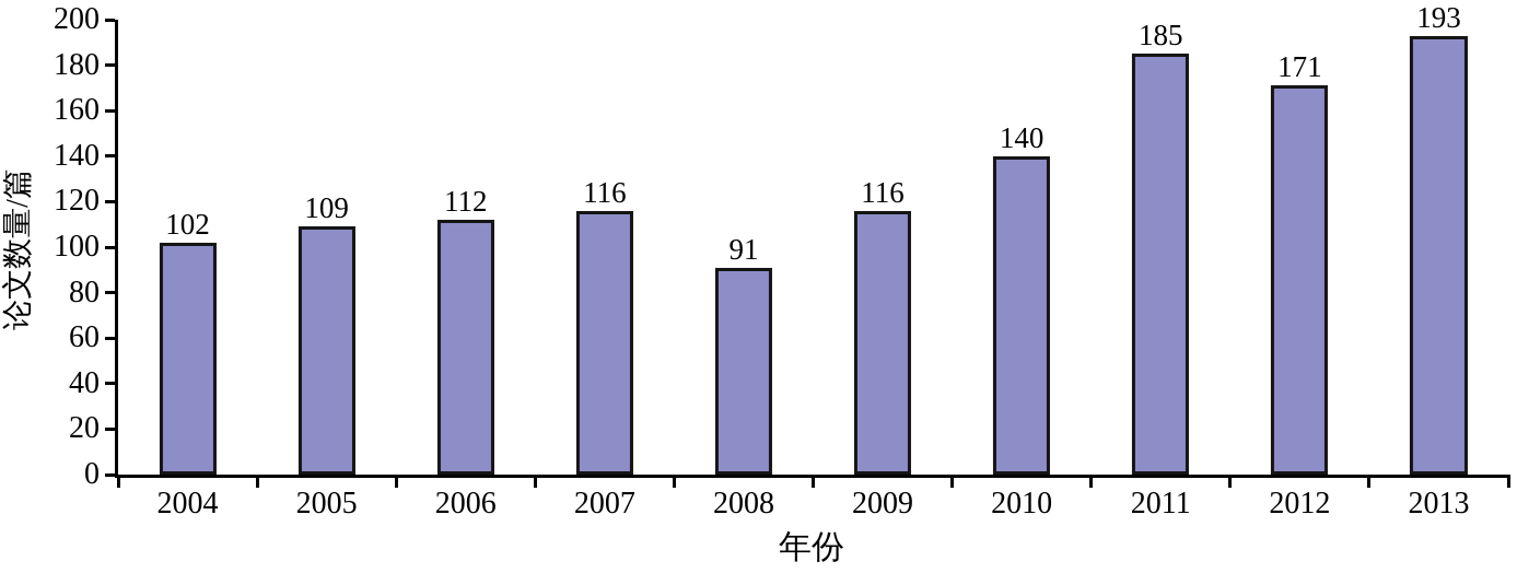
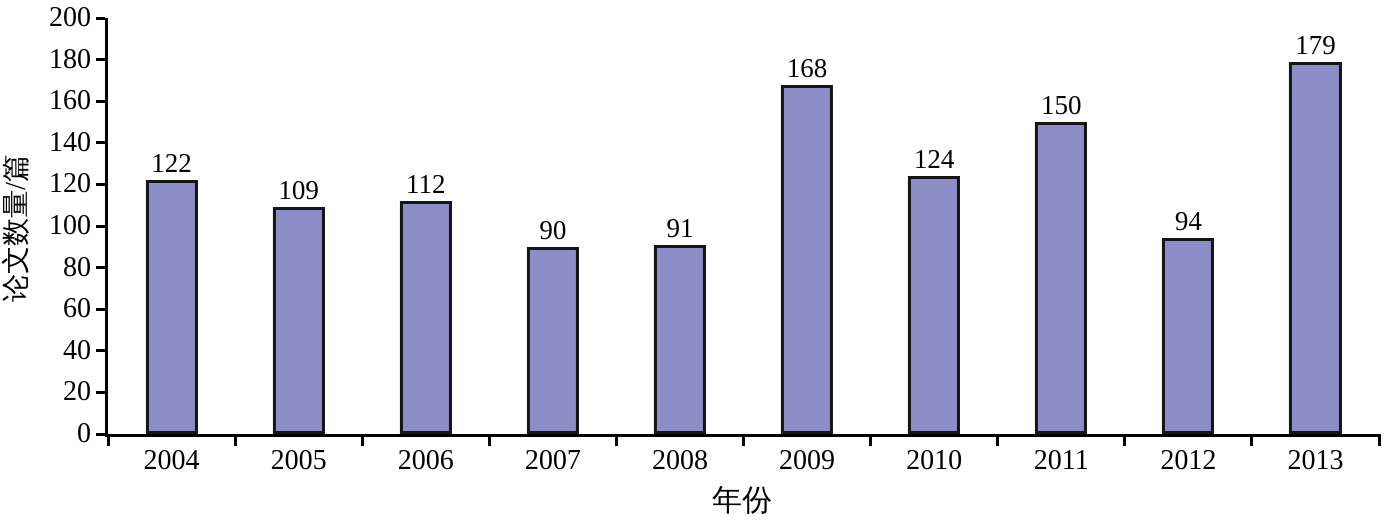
2004: 102 -> 122
2007: 116 -> 90
2009: 116 -> 168
2010: 140 -> 124
2011: 185 -> 150
2012: 171 -> 94
2013: 193 -> 179
